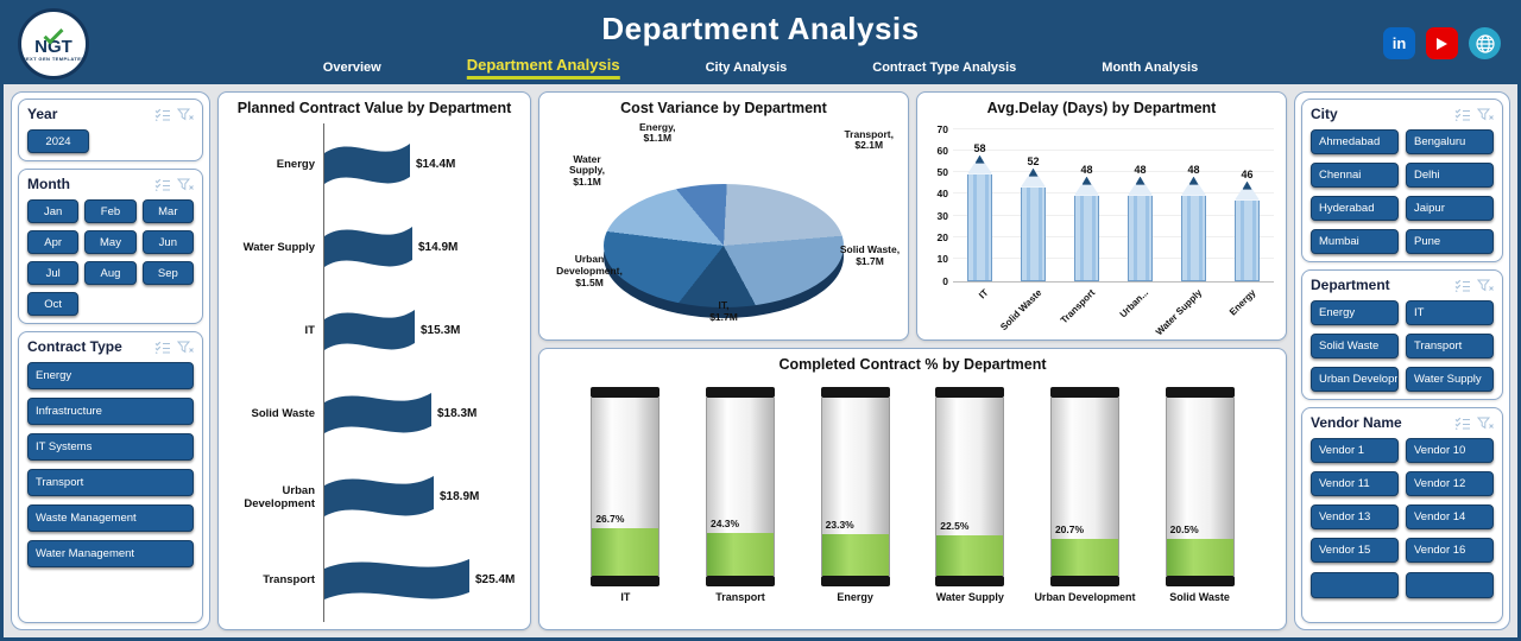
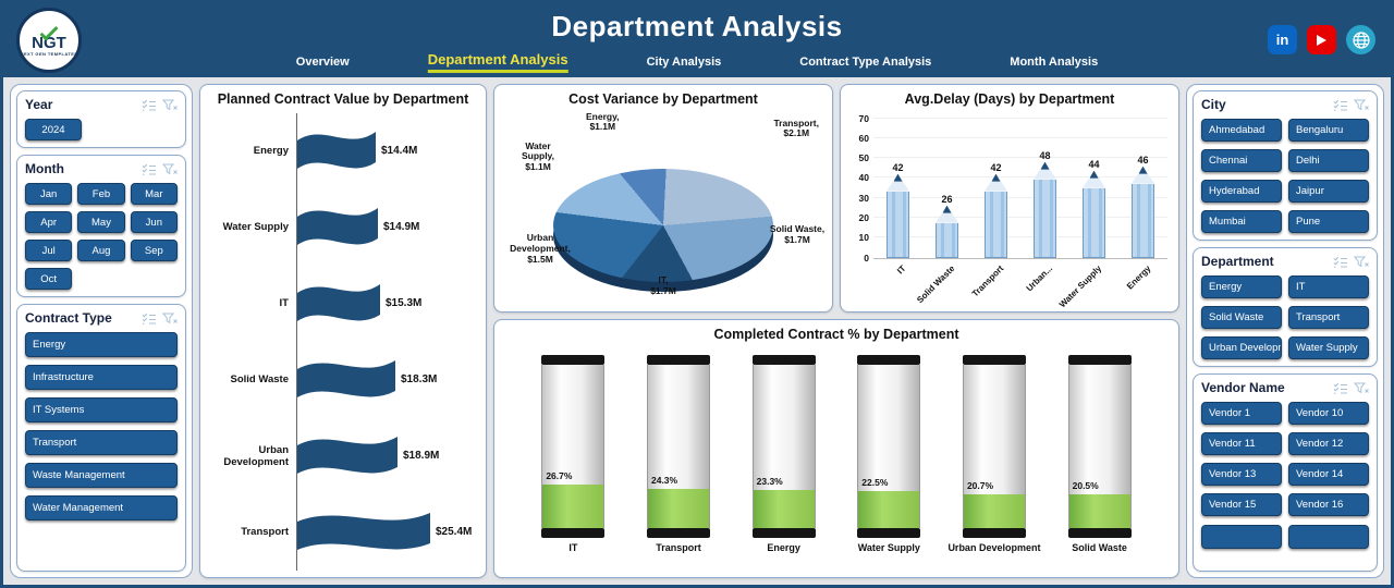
Avg.Delay (Days) by Department/IT: 58 -> 42
Avg.Delay (Days) by Department/Solid Waste: 52 -> 26
Avg.Delay (Days) by Department/Transport: 48 -> 42
Avg.Delay (Days) by Department/Water Supply: 48 -> 44
